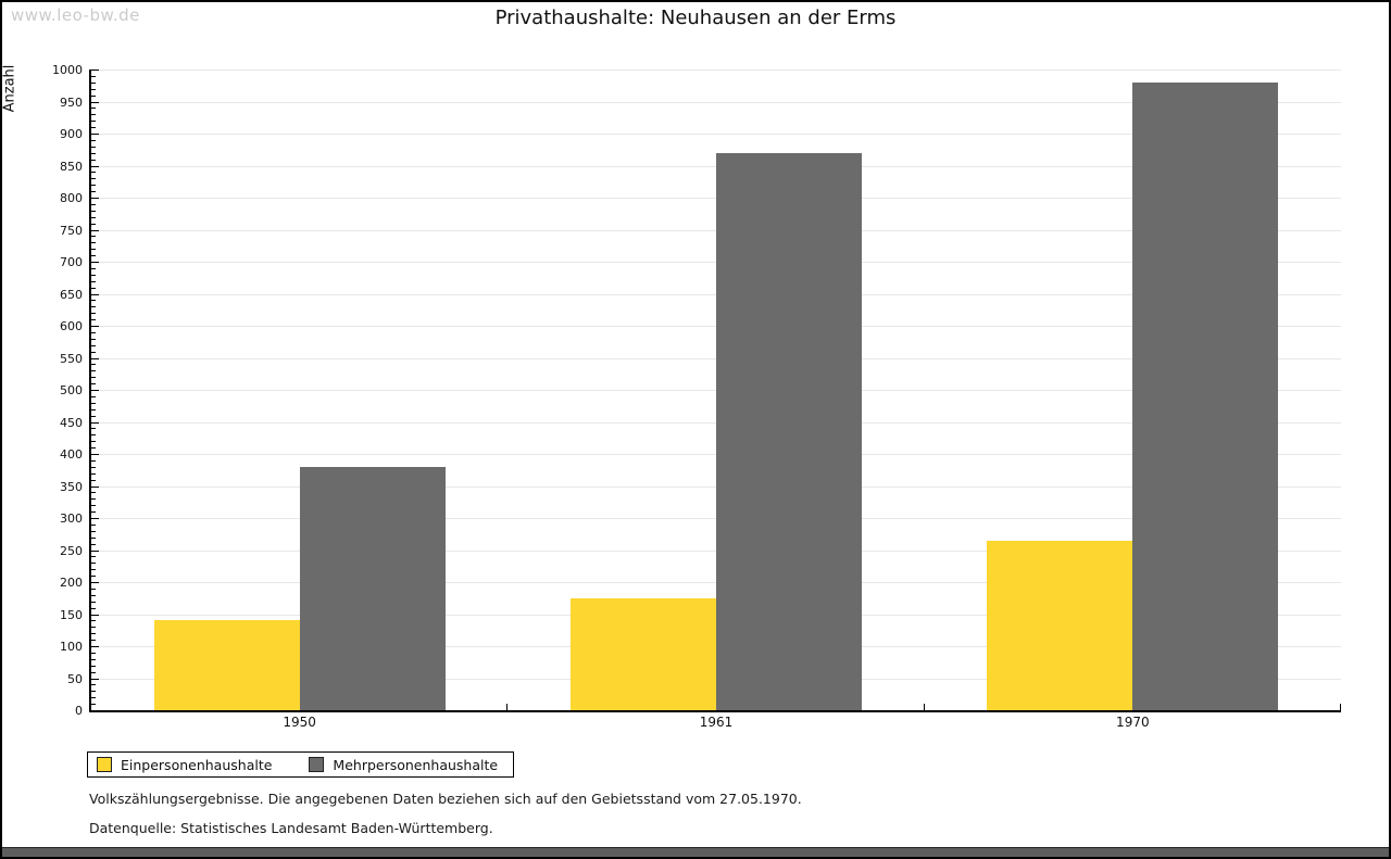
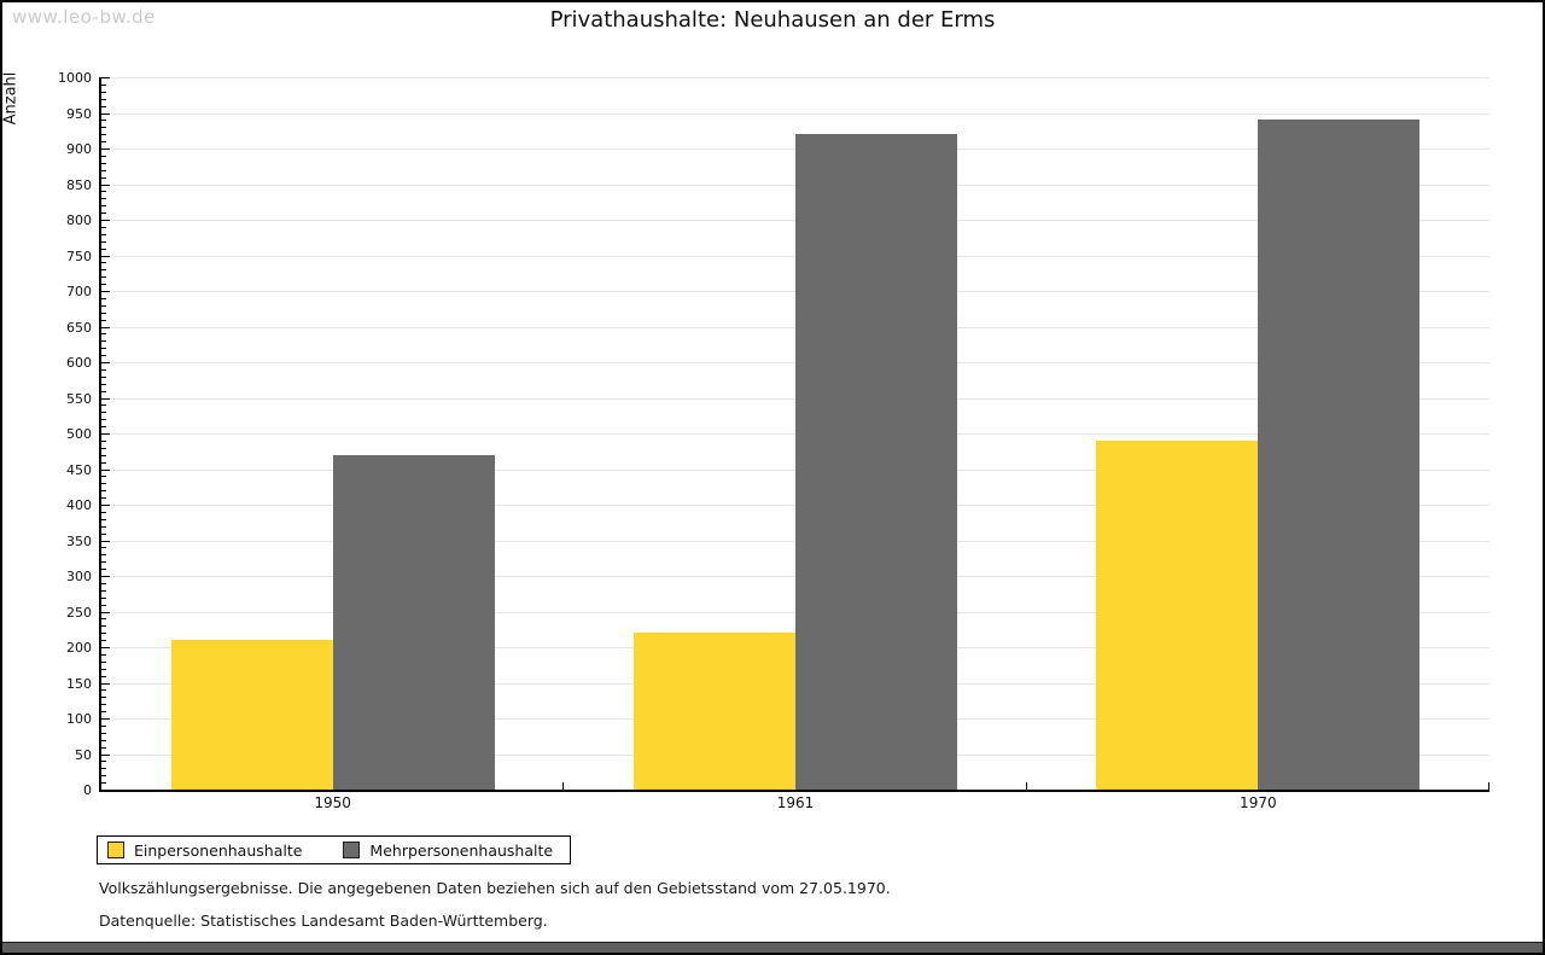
Einpersonenhaushalte/1950: 140 -> 210
Mehrpersonenhaushalte/1950: 380 -> 470
Einpersonenhaushalte/1961: 180 -> 220
Mehrpersonenhaushalte/1961: 870 -> 920
Einpersonenhaushalte/1970: 260 -> 490
Mehrpersonenhaushalte/1970: 980 -> 940
